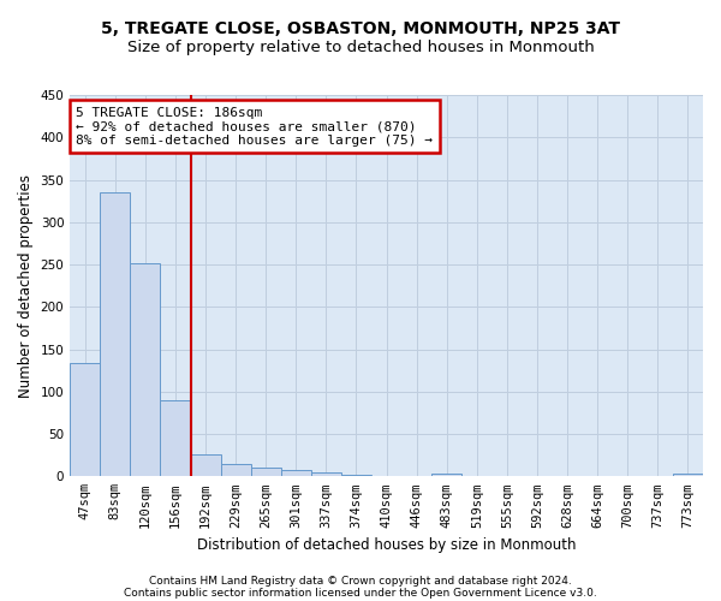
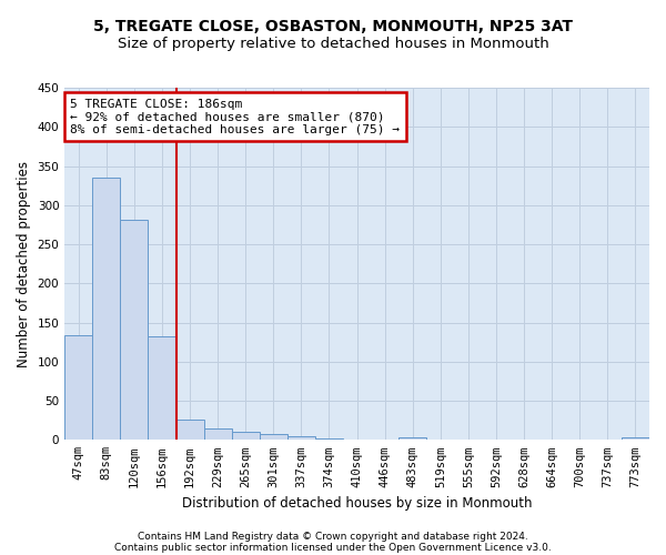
120sqm: 252 -> 281
156sqm: 90 -> 133
